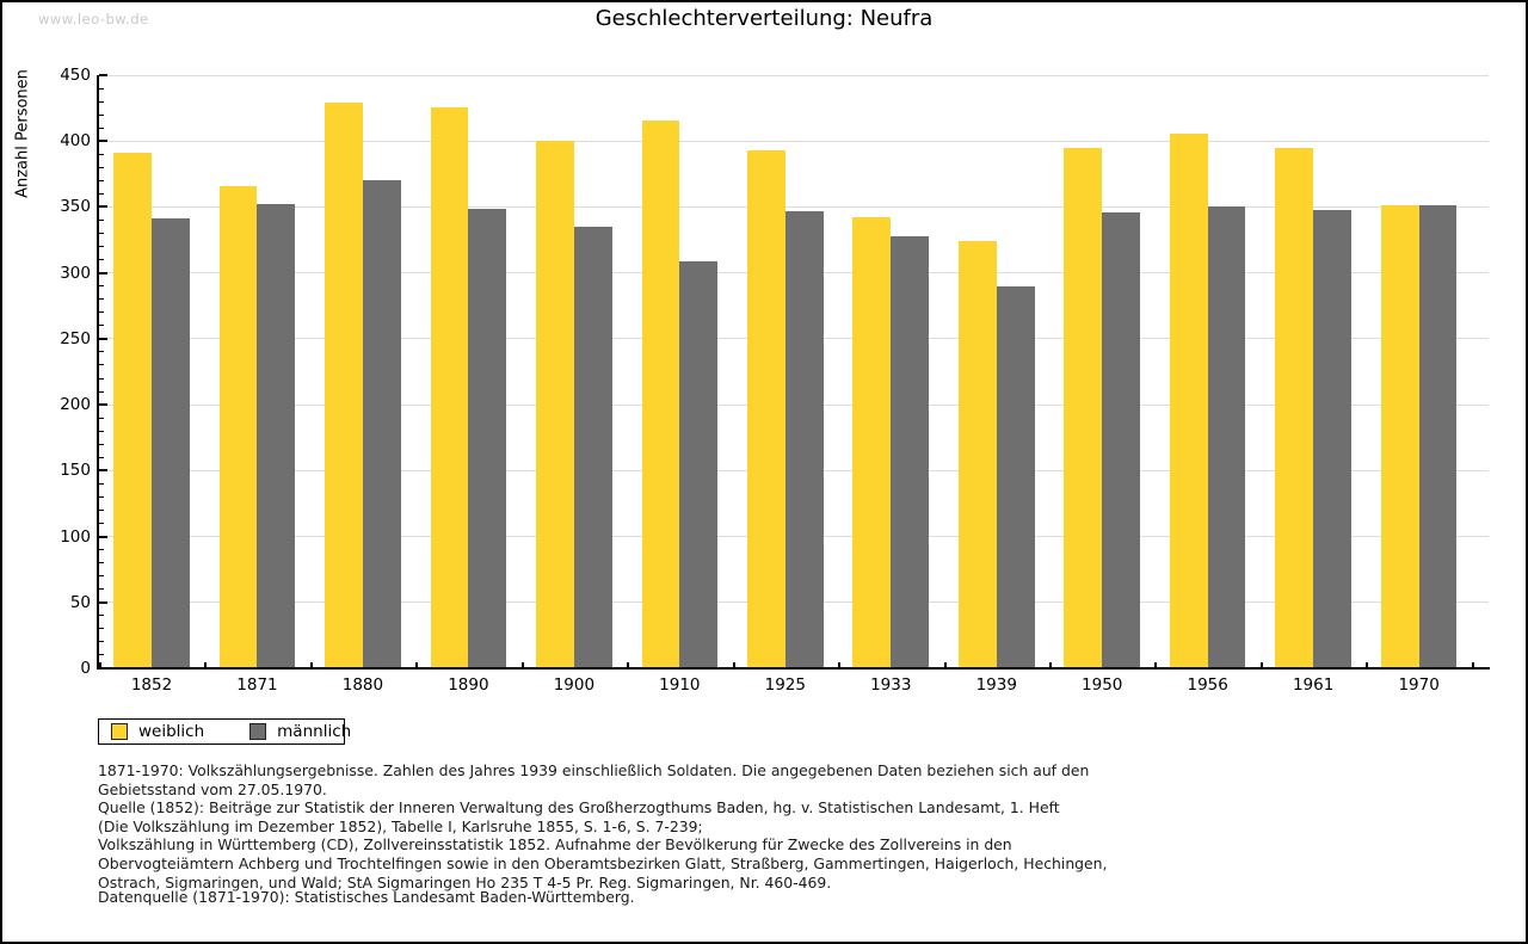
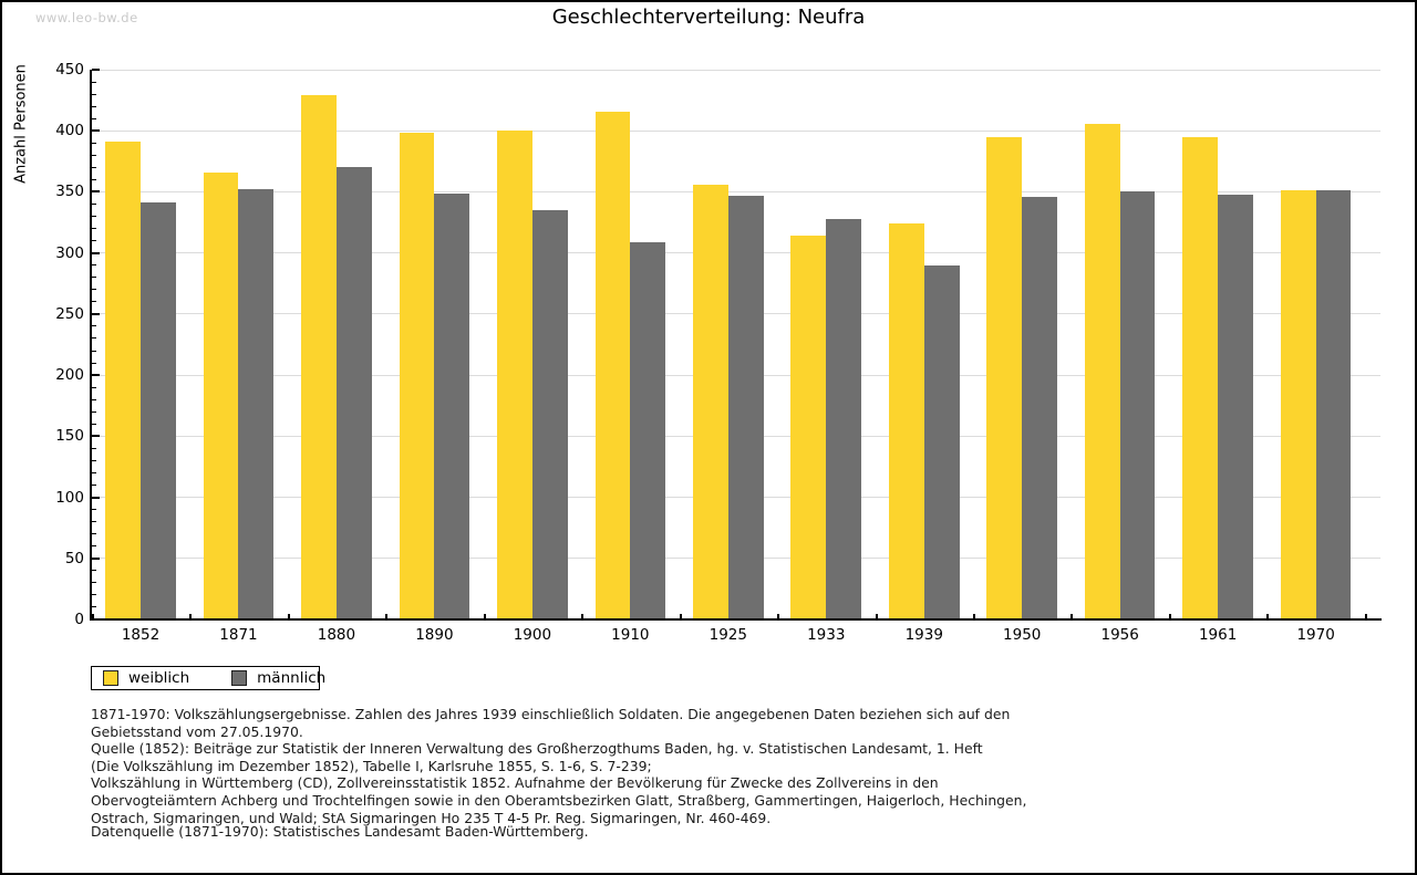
weiblich/1890: 426 -> 398
weiblich/1925: 393 -> 356
weiblich/1933: 342 -> 314
